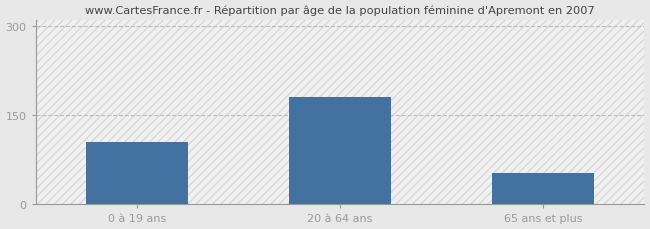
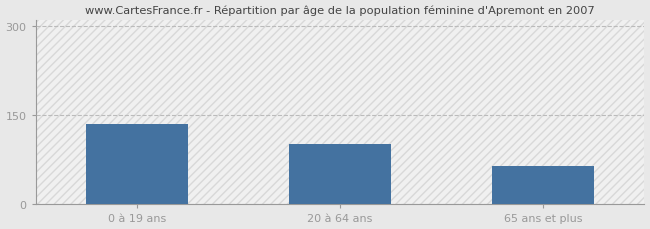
0 à 19 ans: 105 -> 136
20 à 64 ans: 181 -> 102
65 ans et plus: 52 -> 64
